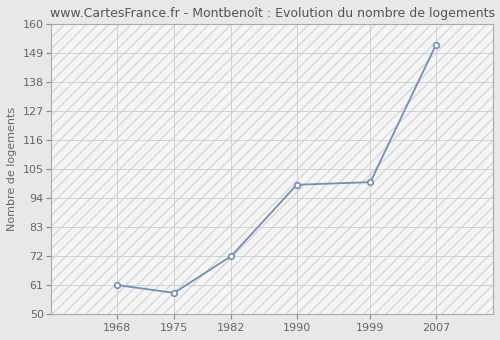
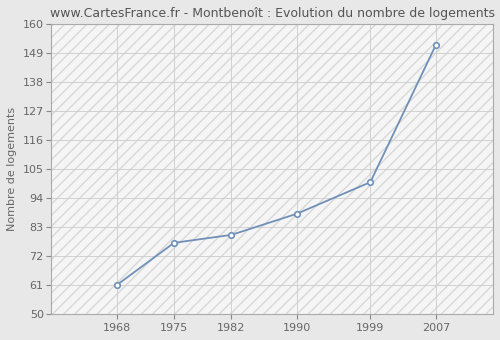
1975: 58 -> 77
1982: 72 -> 80
1990: 99 -> 88
